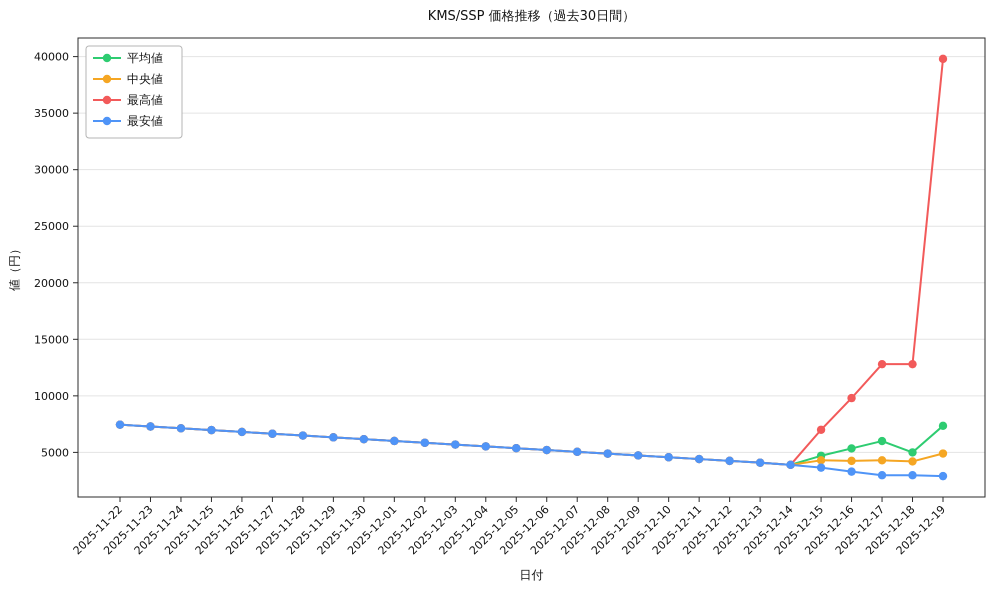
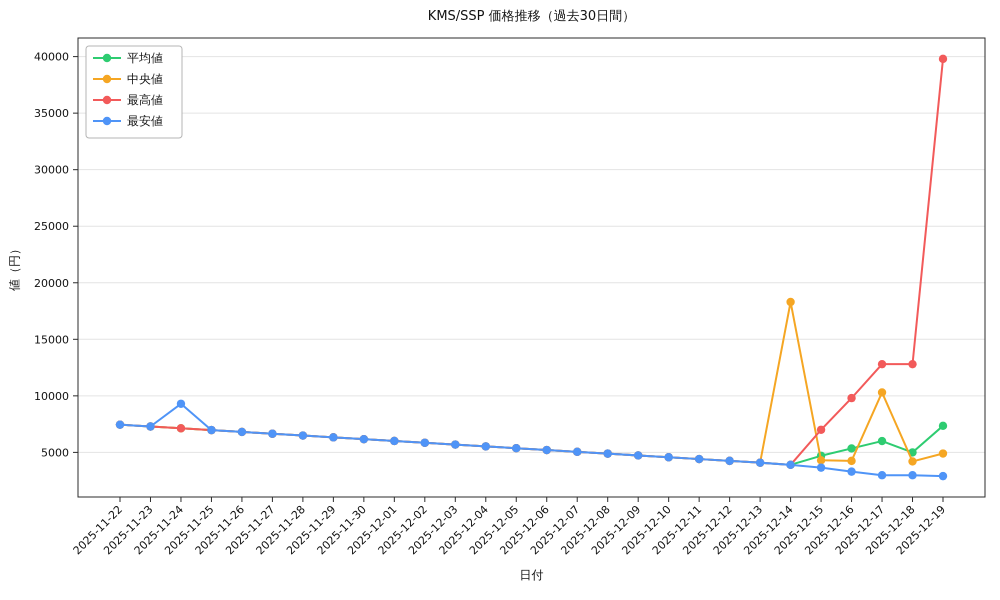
最安値/2025-11-24: 7100 -> 9300
中央値/2025-12-14: 3900 -> 18300
中央値/2025-12-17: 4300 -> 10300
